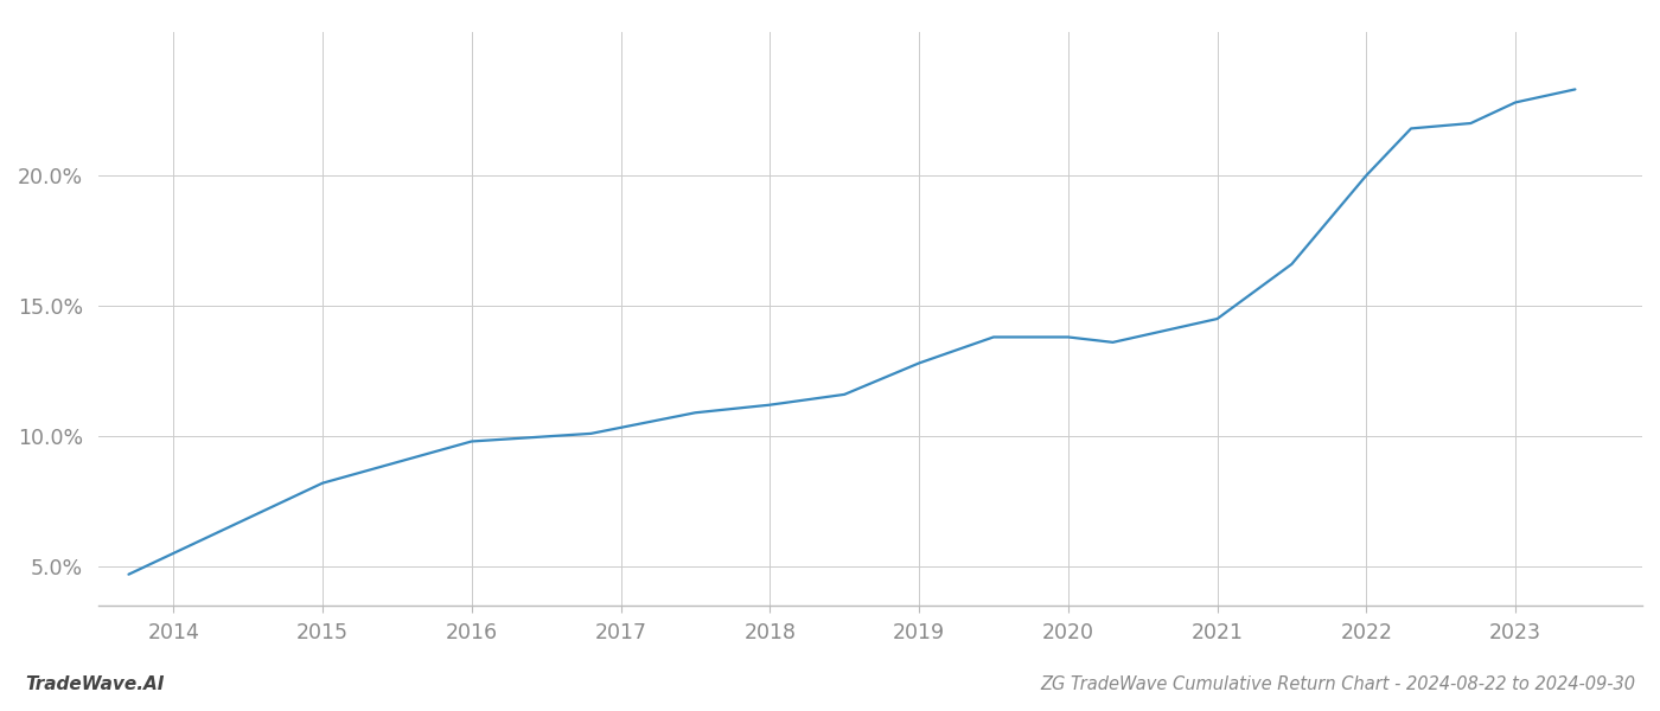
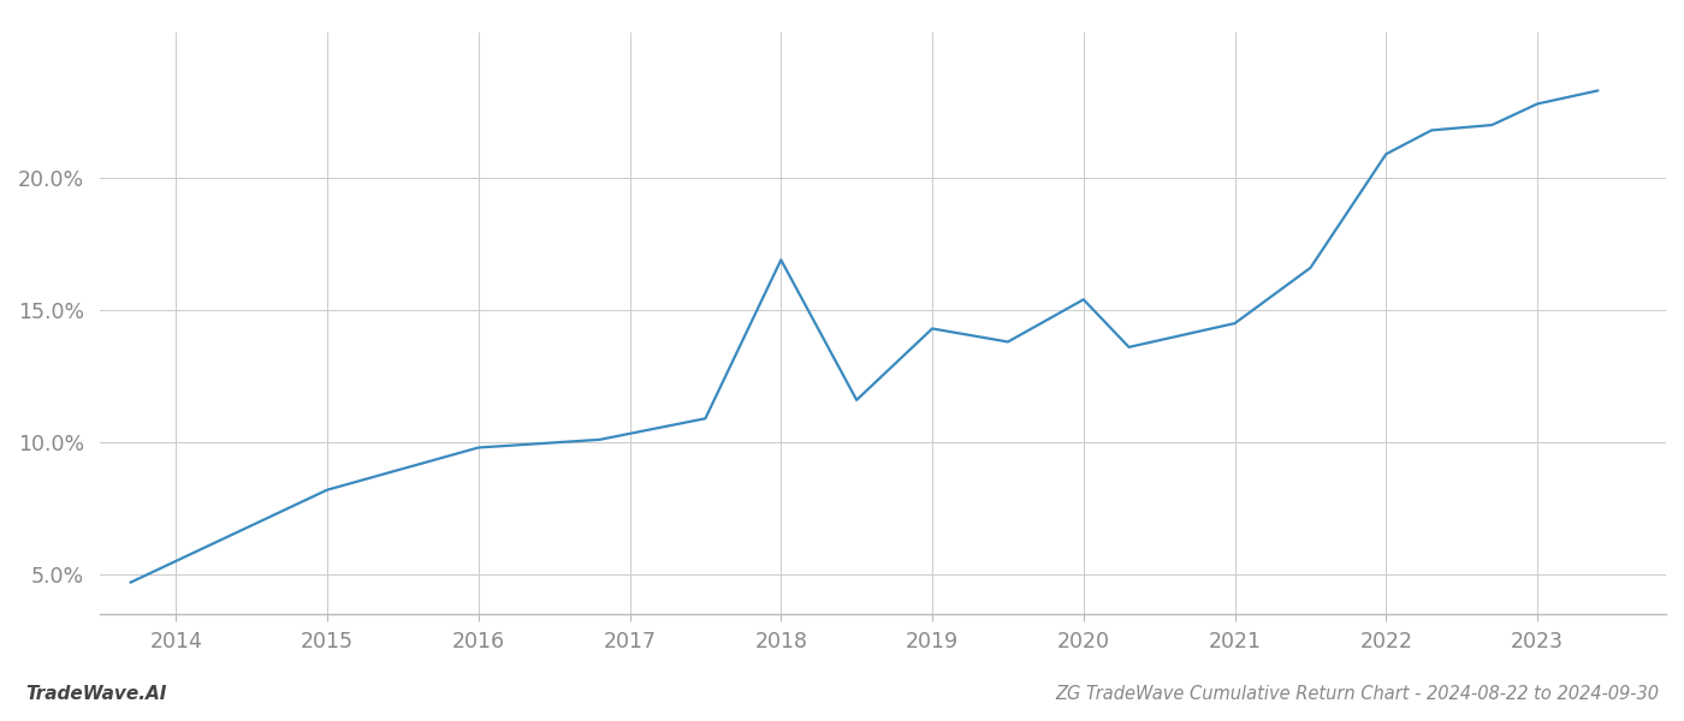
2018: 11.2% -> 16.9%
2019: 12.8% -> 14.3%
2020: 13.8% -> 15.4%
2022: 20.0% -> 20.9%
